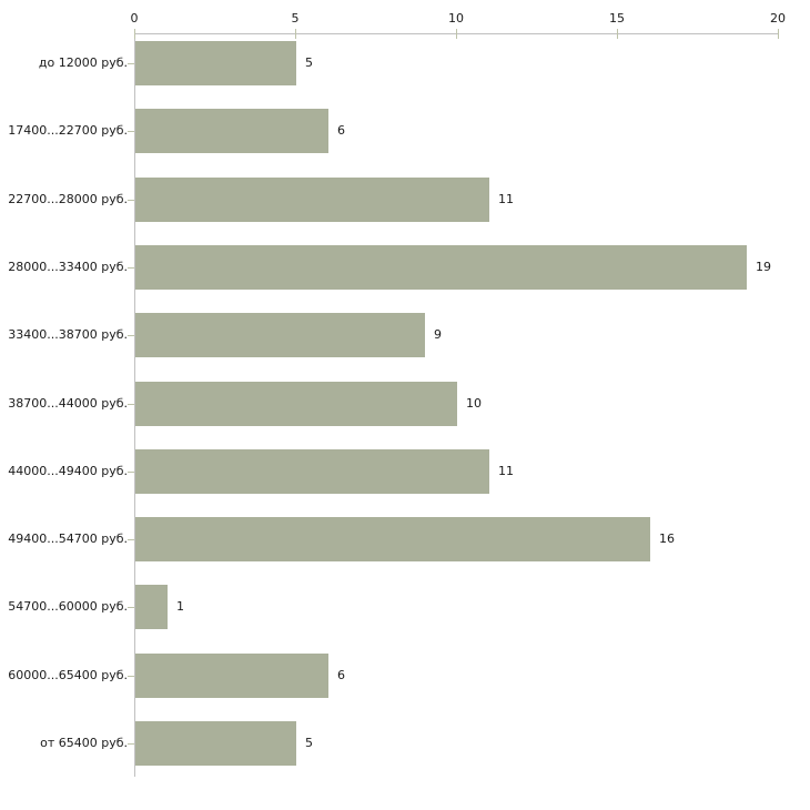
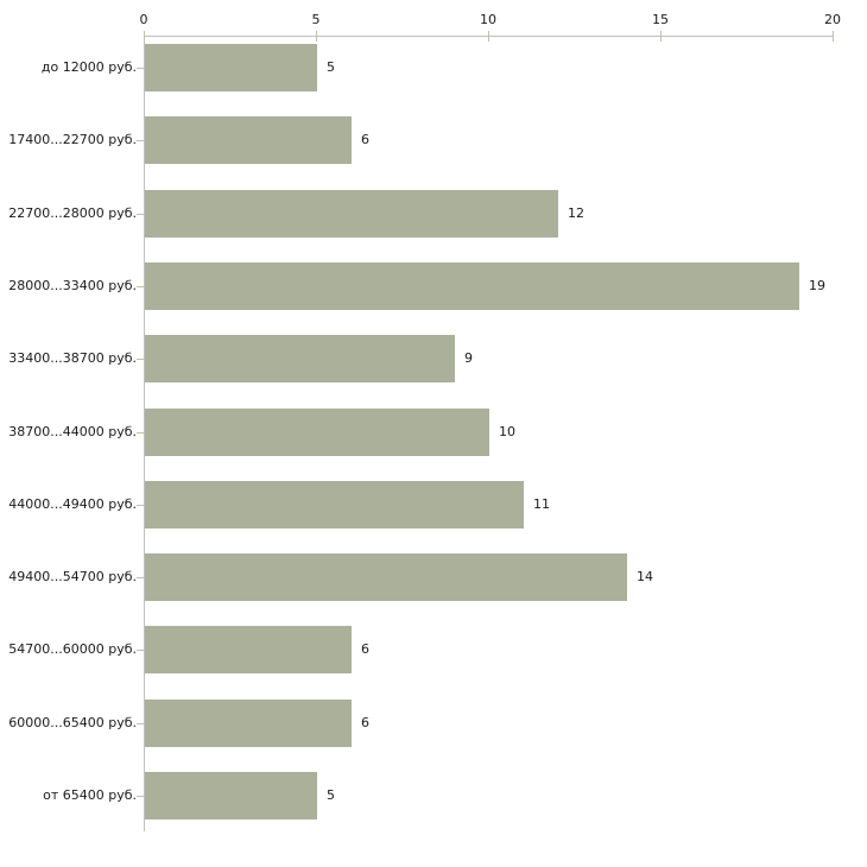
22700...28000 руб.: 11 -> 12
49400...54700 руб.: 16 -> 14
54700...60000 руб.: 1 -> 6
